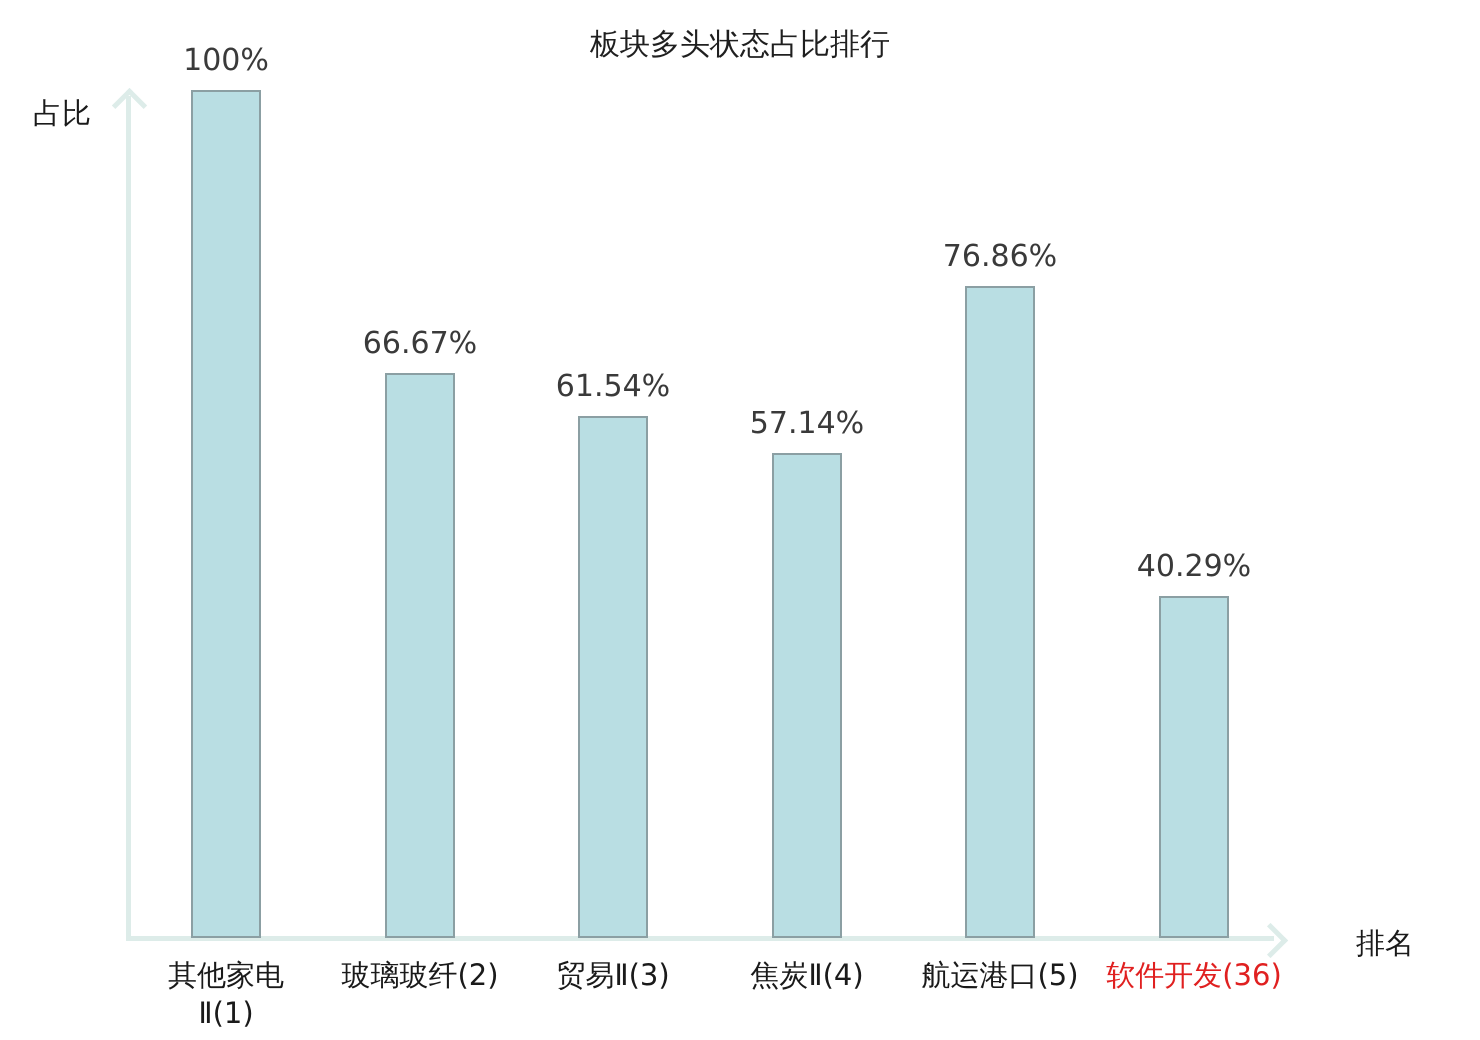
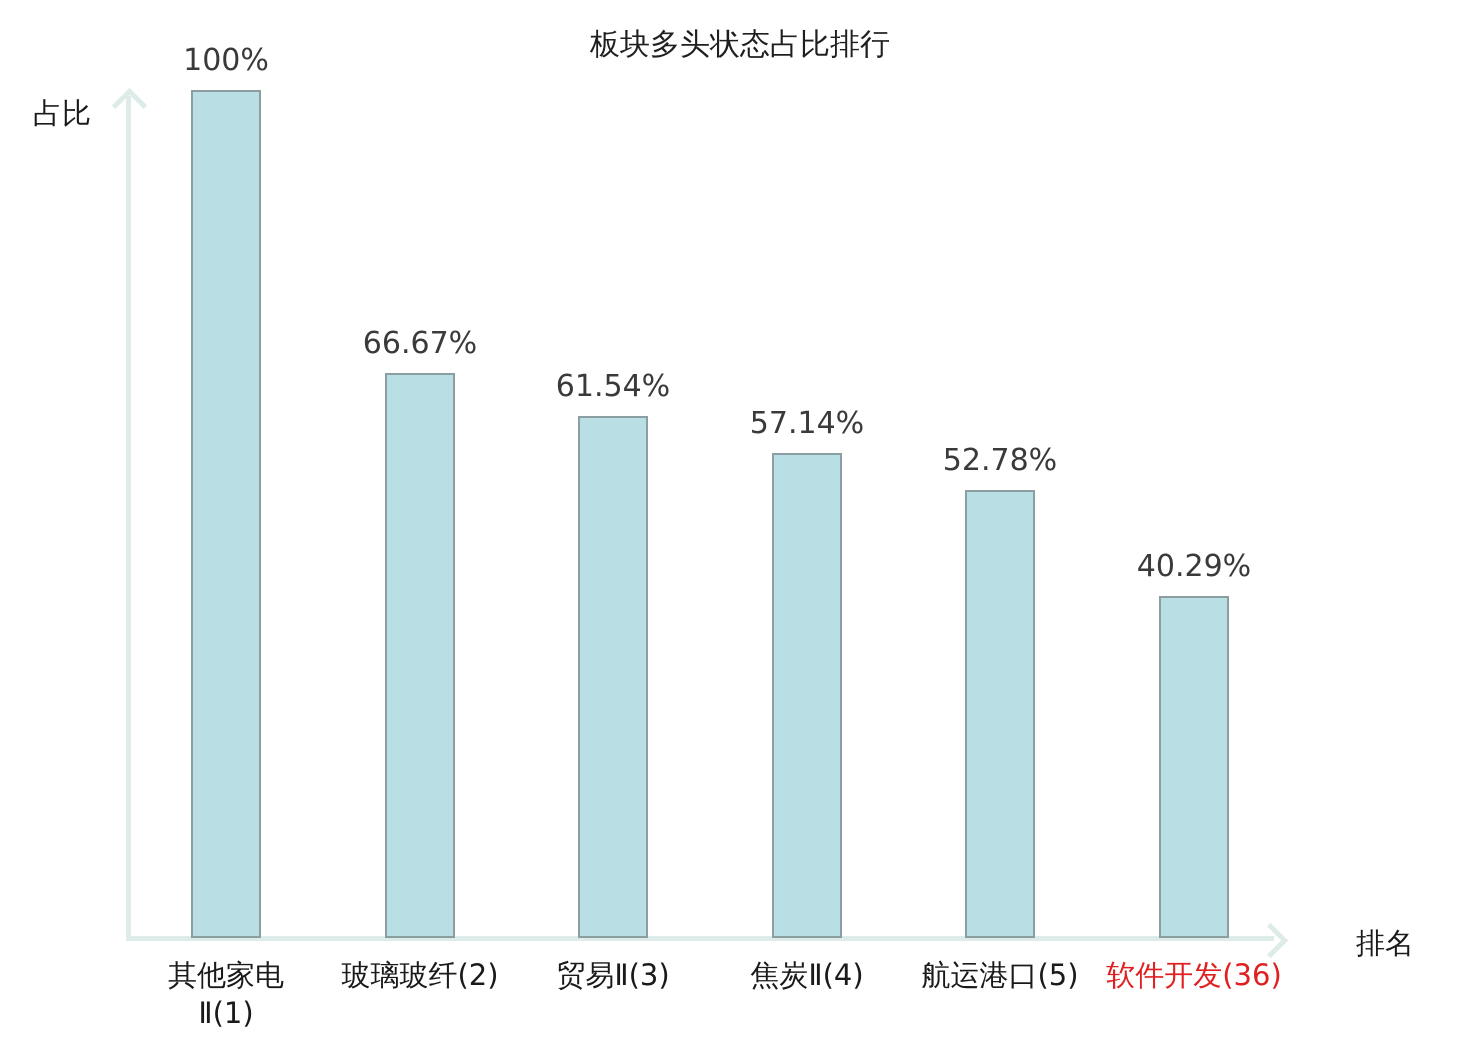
航运港口(5): 76.86% -> 52.78%
